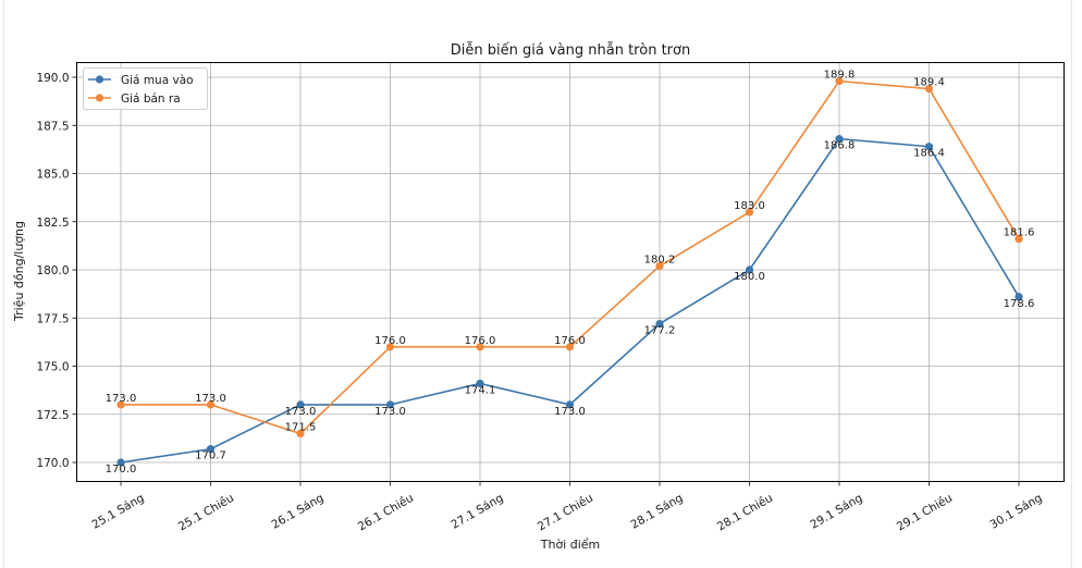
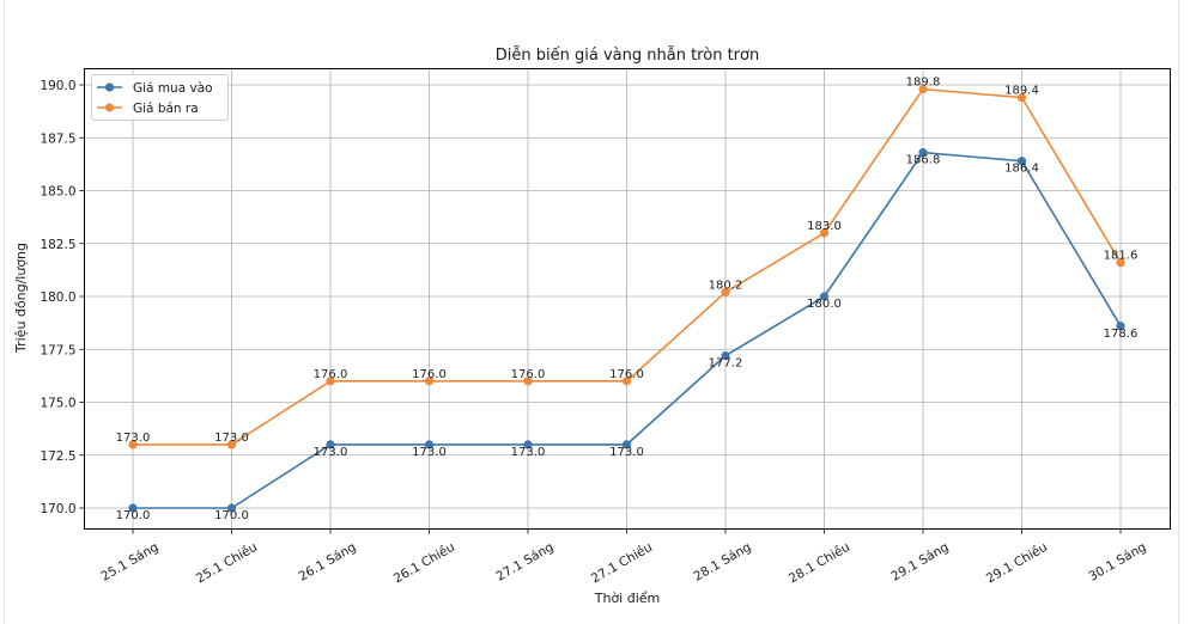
Giá mua vào/25.1 Chiều: 170.7 -> 170.0
Giá bán ra/26.1 Sáng: 171.5 -> 176.0
Giá mua vào/27.1 Sáng: 174.1 -> 173.0
